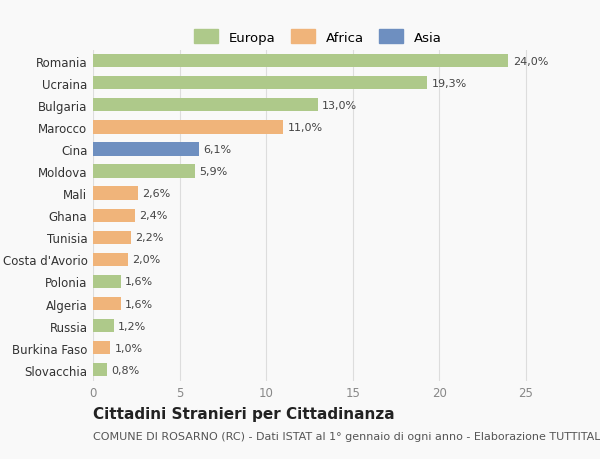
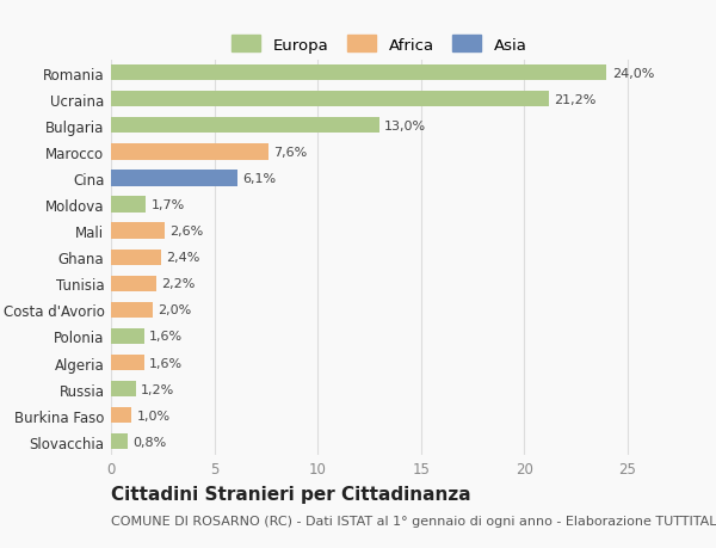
Ucraina: 19,3% -> 21,2%
Marocco: 11,0% -> 7,6%
Moldova: 5,9% -> 1,7%
